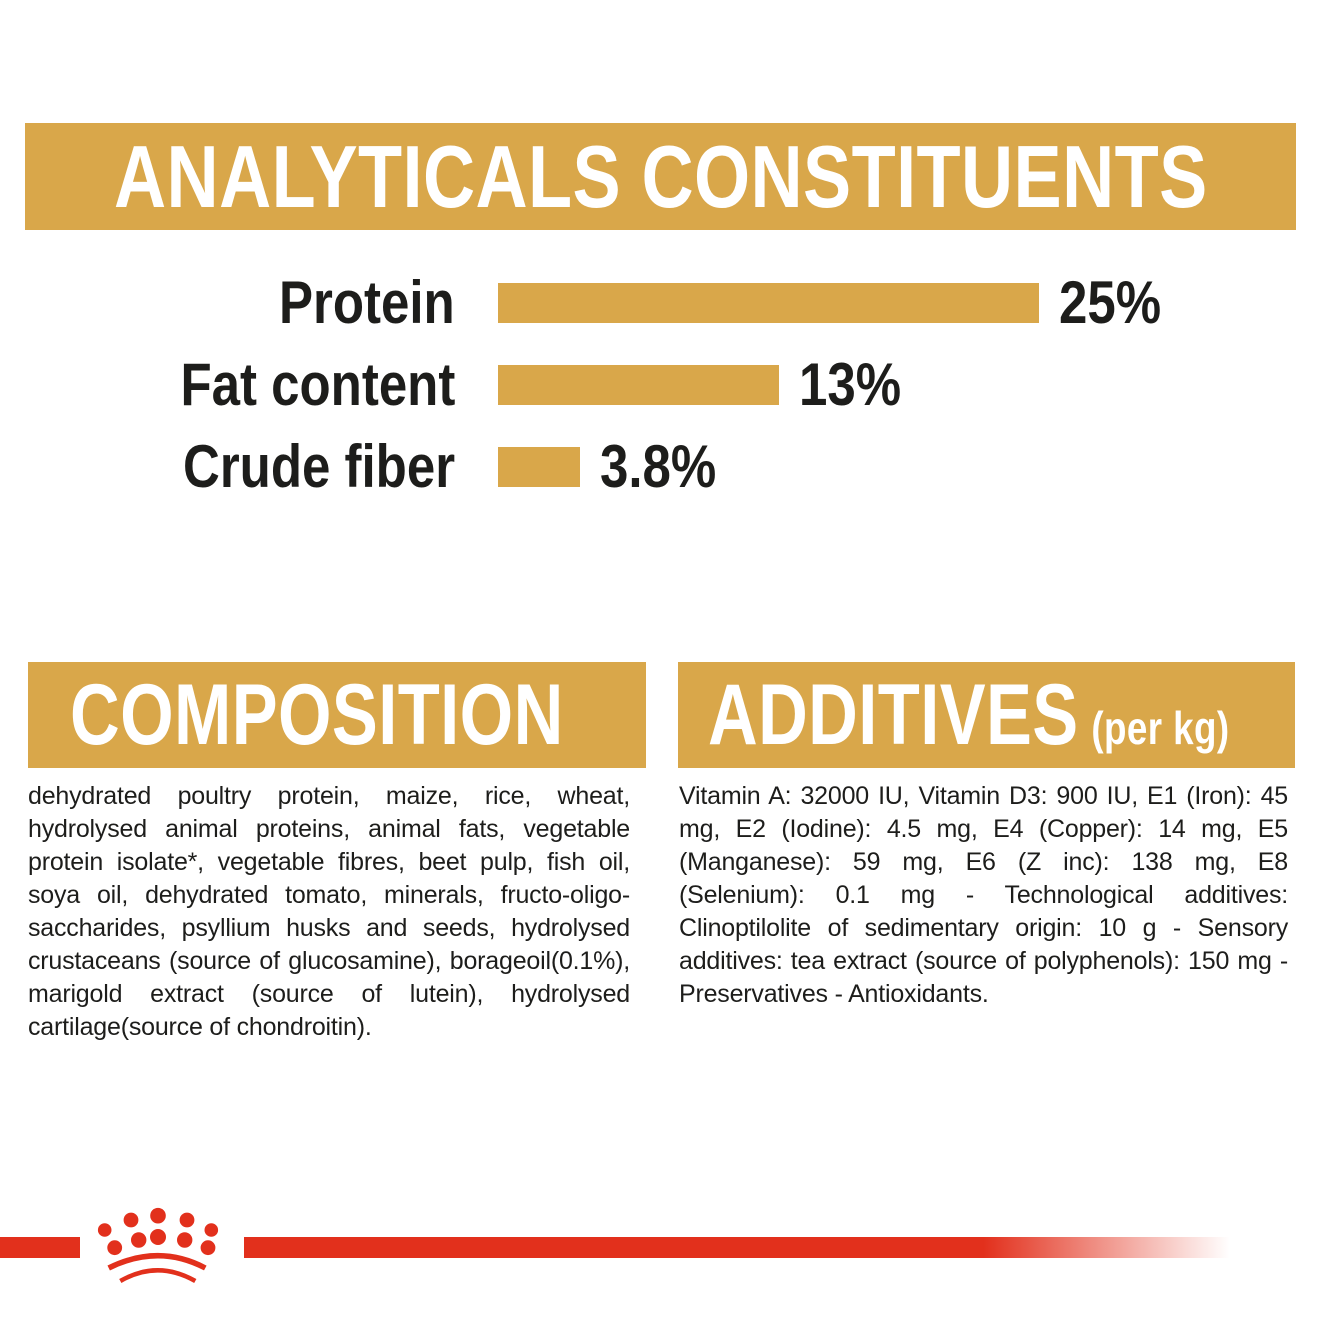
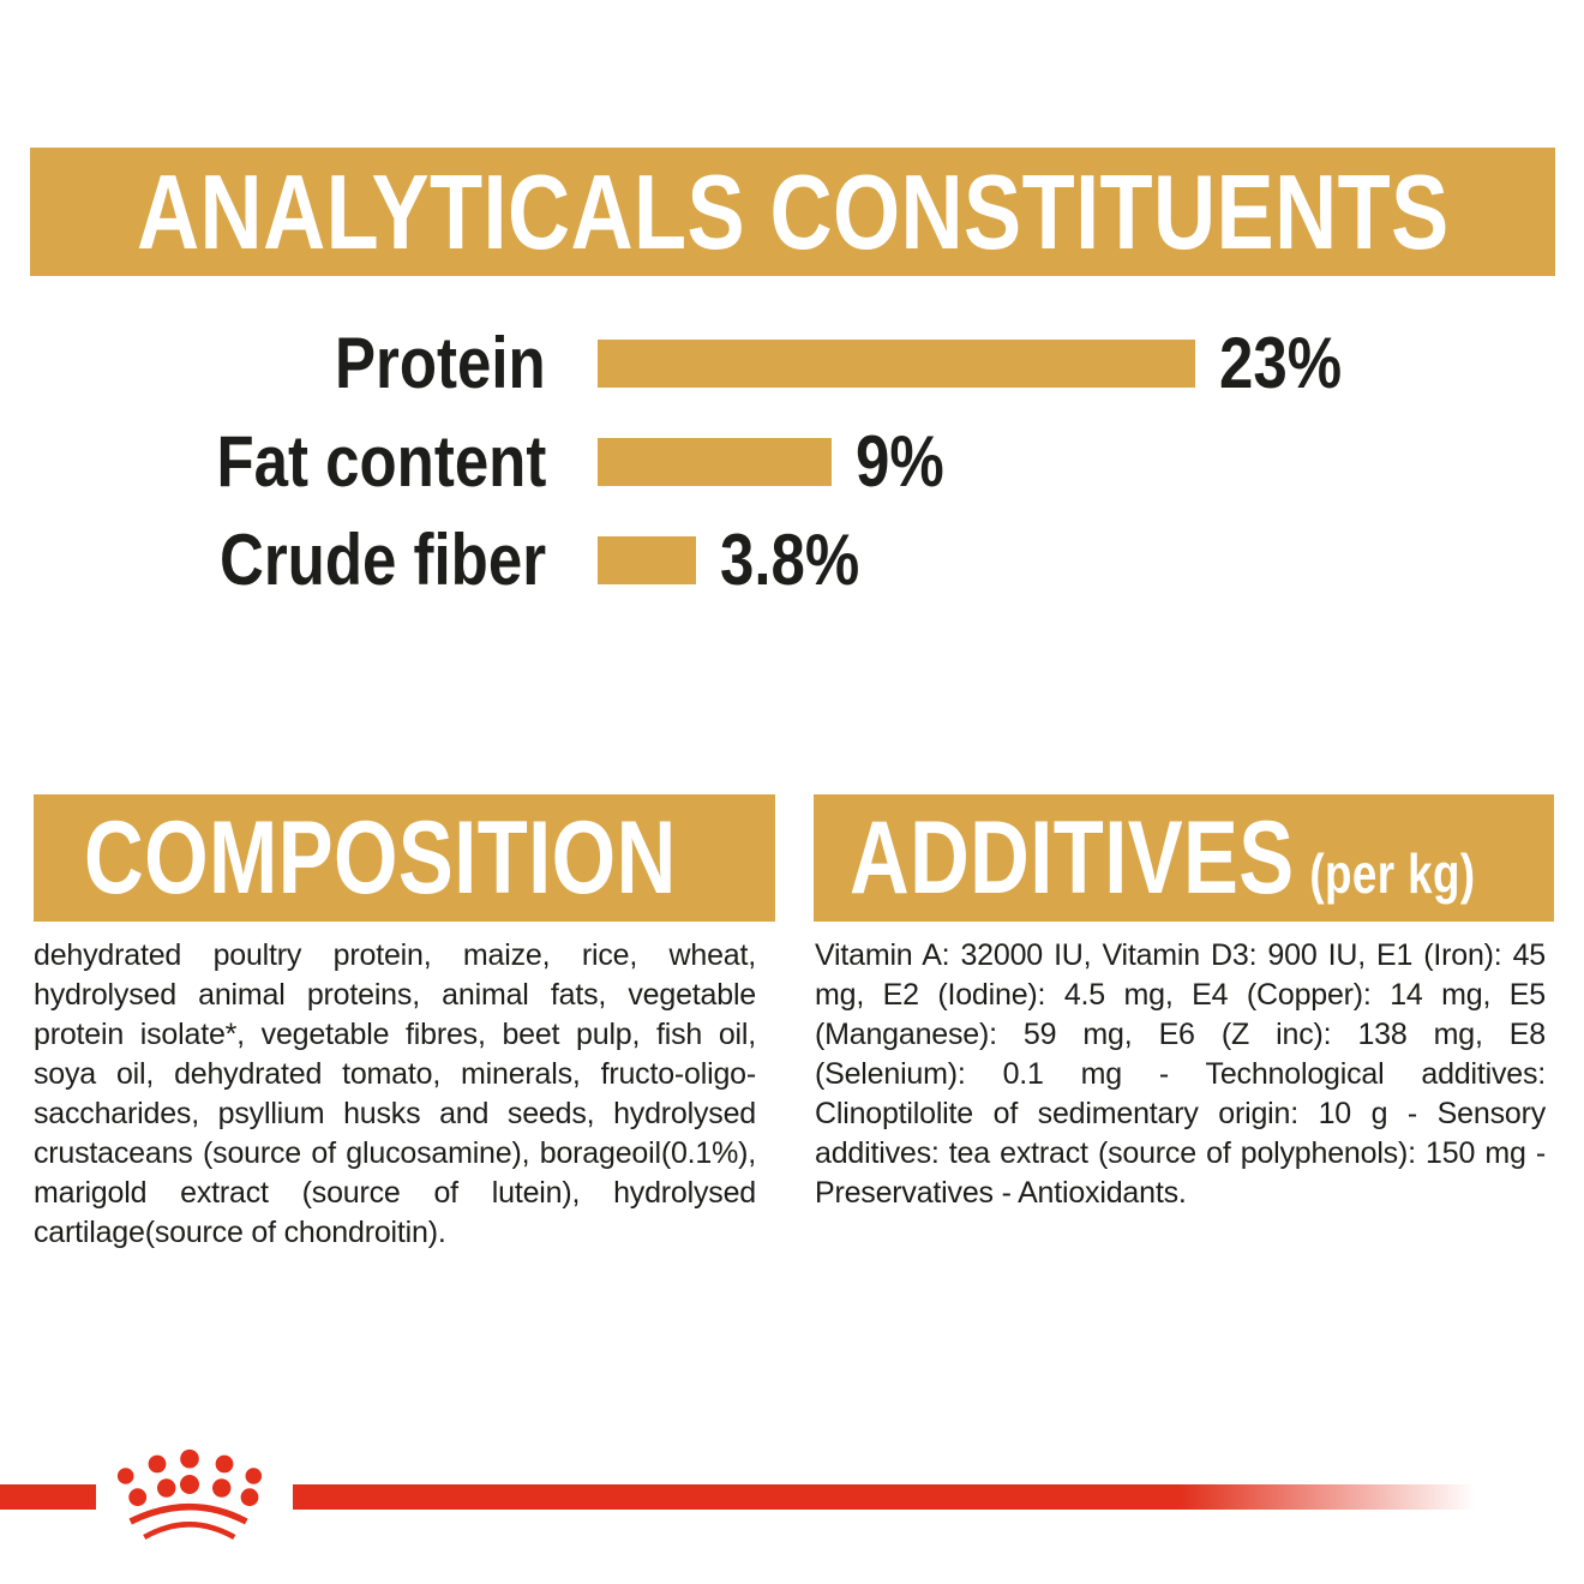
Protein: 25% -> 23%
Fat content: 13% -> 9%
